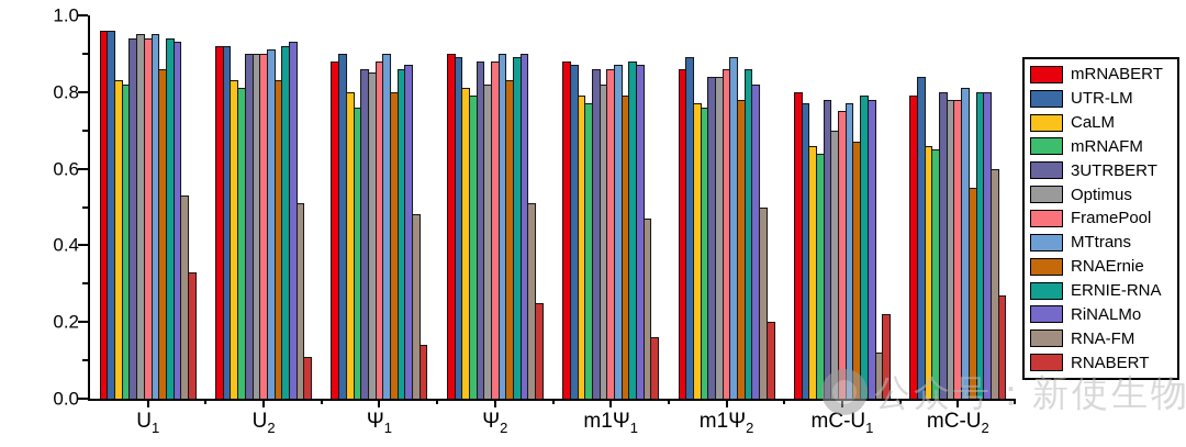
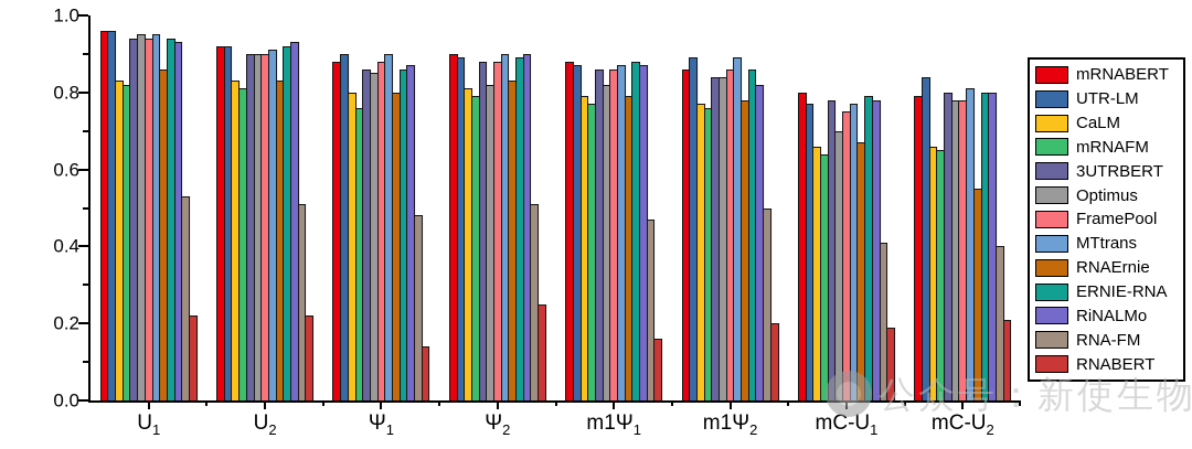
RNABERT/U1: 0.33 -> 0.22
RNABERT/U2: 0.11 -> 0.22
RNA-FM/mC-U1: 0.12 -> 0.41
RNABERT/mC-U1: 0.22 -> 0.19
RNA-FM/mC-U2: 0.60 -> 0.40
RNABERT/mC-U2: 0.27 -> 0.21
